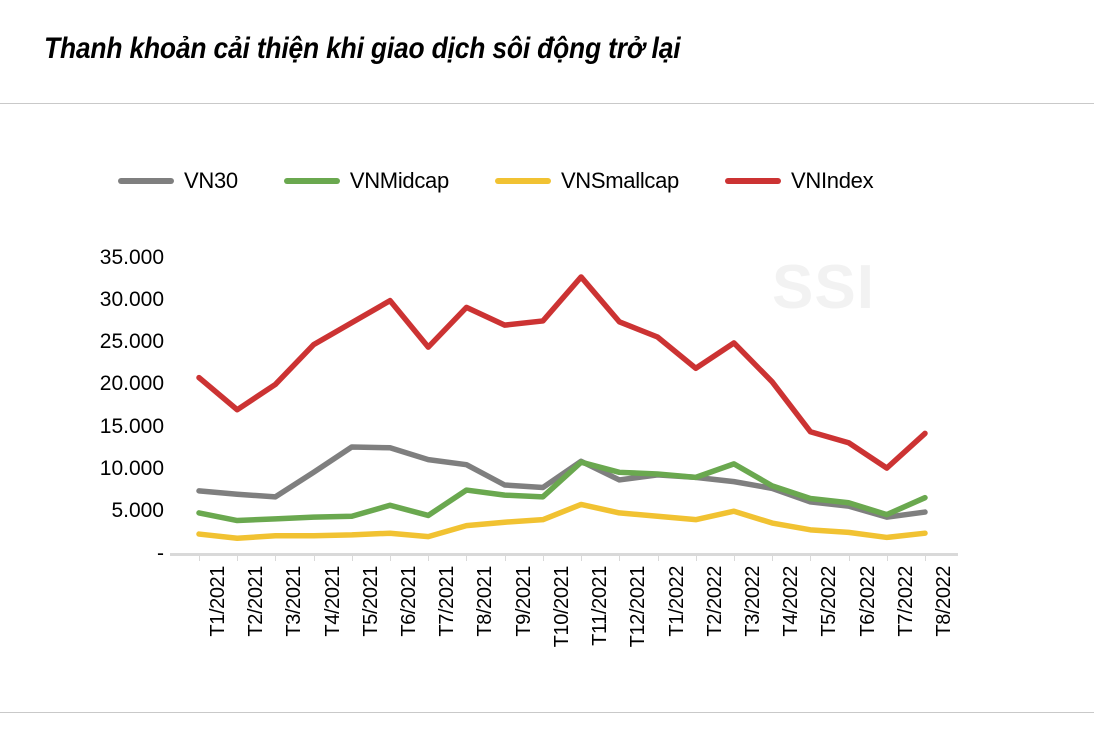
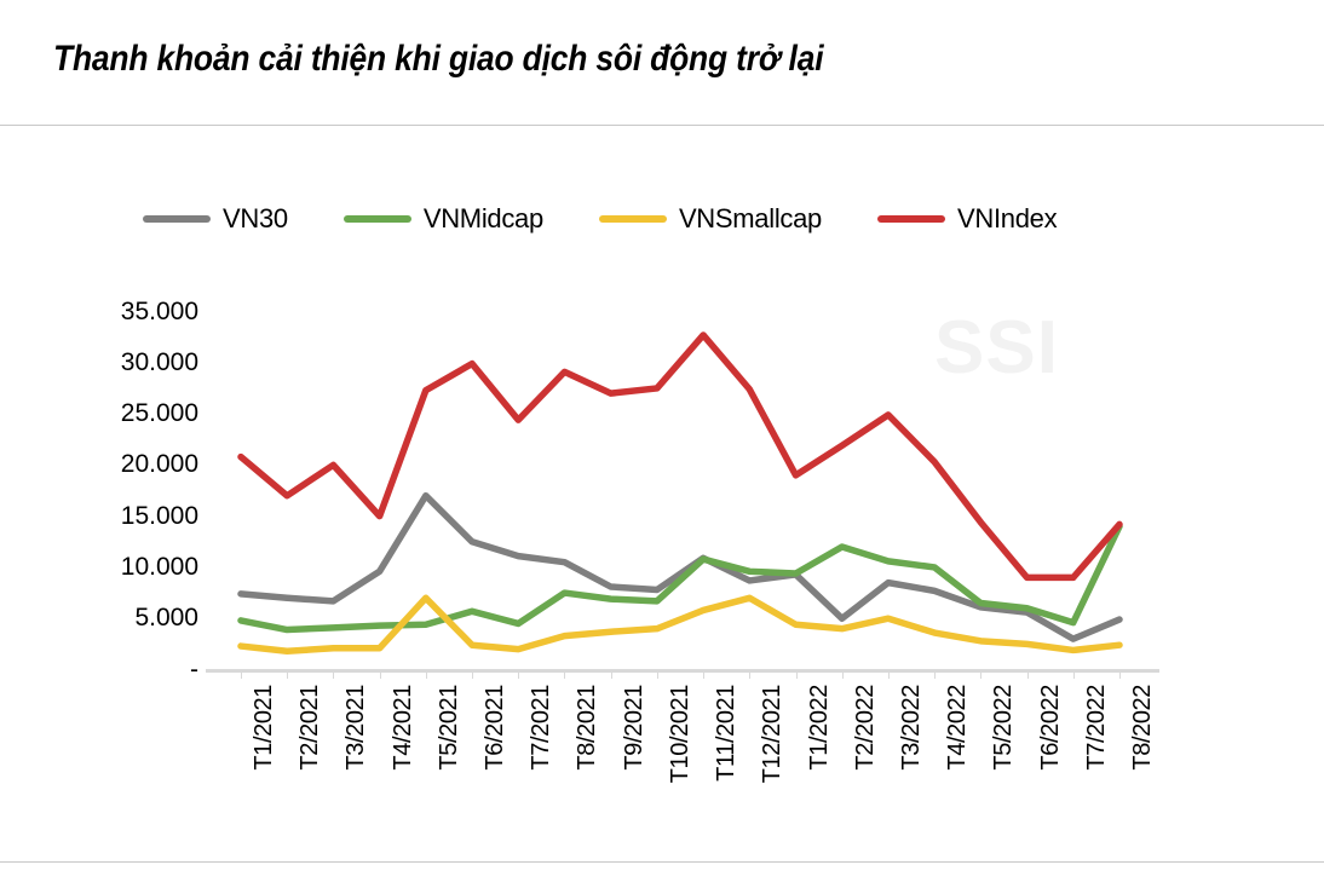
VNIndex/T4/2021: 25000 -> 15000
VN30/T5/2021: 13000 -> 17000
VNSmallcap/T5/2021: 2000 -> 7000
VNSmallcap/T12/2021: 5000 -> 7000
VNIndex/T1/2022: 26000 -> 19000
VN30/T2/2022: 9000 -> 5000
VNMidcap/T2/2022: 9000 -> 12000
VNMidcap/T4/2022: 8000 -> 10000
VNIndex/T6/2022: 13000 -> 9000
VN30/T7/2022: 4000 -> 3000
VNIndex/T7/2022: 10000 -> 9000
VNMidcap/T8/2022: 7000 -> 14000
